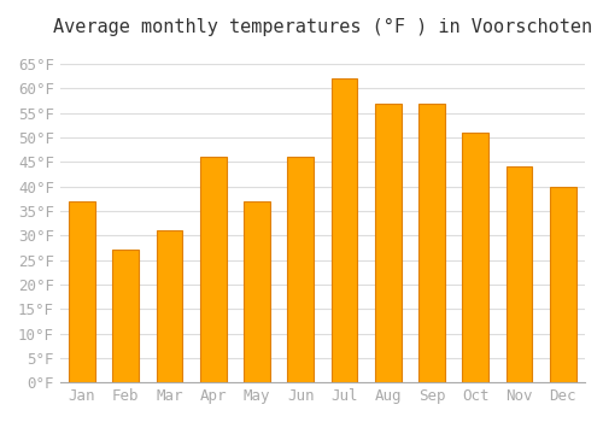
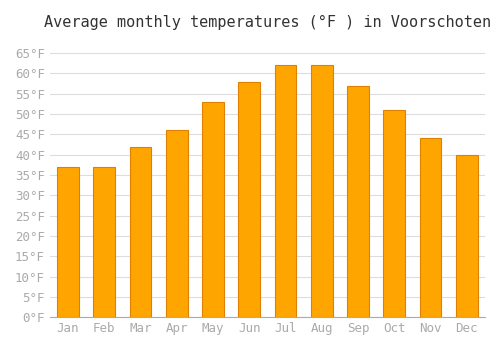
Feb: 27°F -> 37°F
Mar: 31°F -> 42°F
May: 37°F -> 53°F
Jun: 46°F -> 58°F
Aug: 57°F -> 62°F
